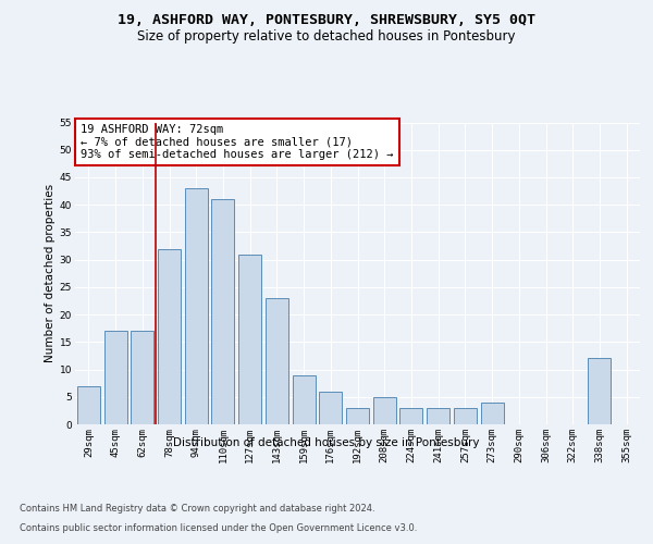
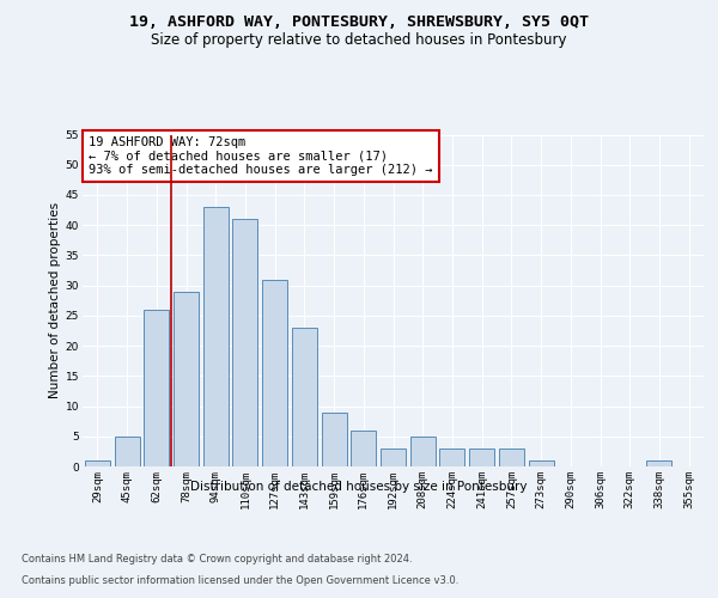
29sqm: 7 -> 1
45sqm: 17 -> 5
62sqm: 17 -> 26
78sqm: 32 -> 29
273sqm: 4 -> 1
338sqm: 12 -> 1
